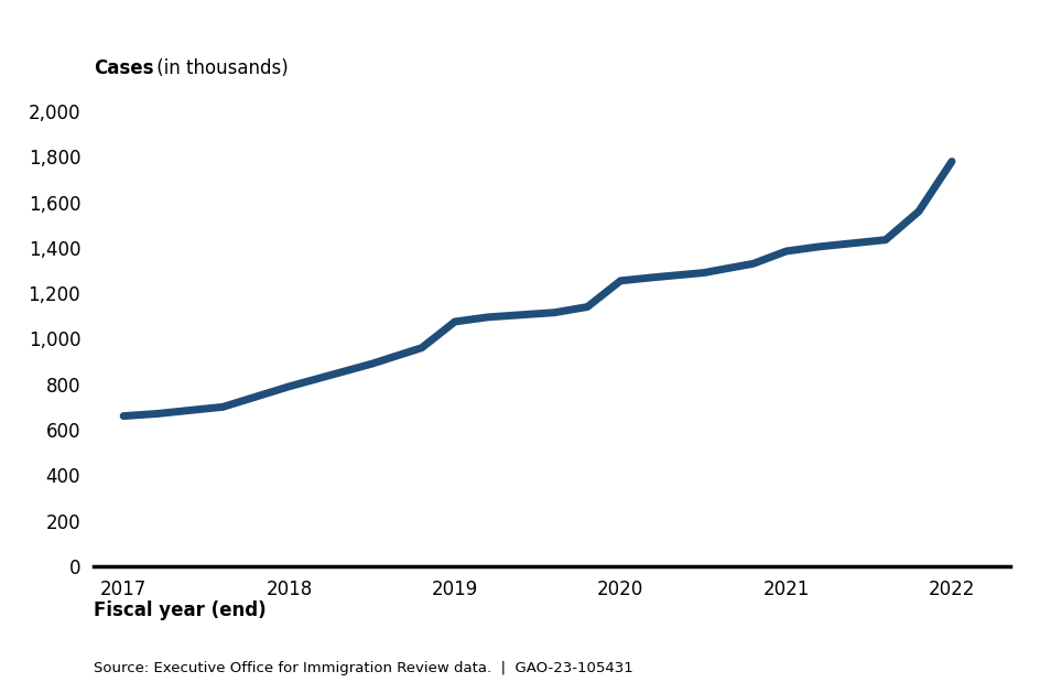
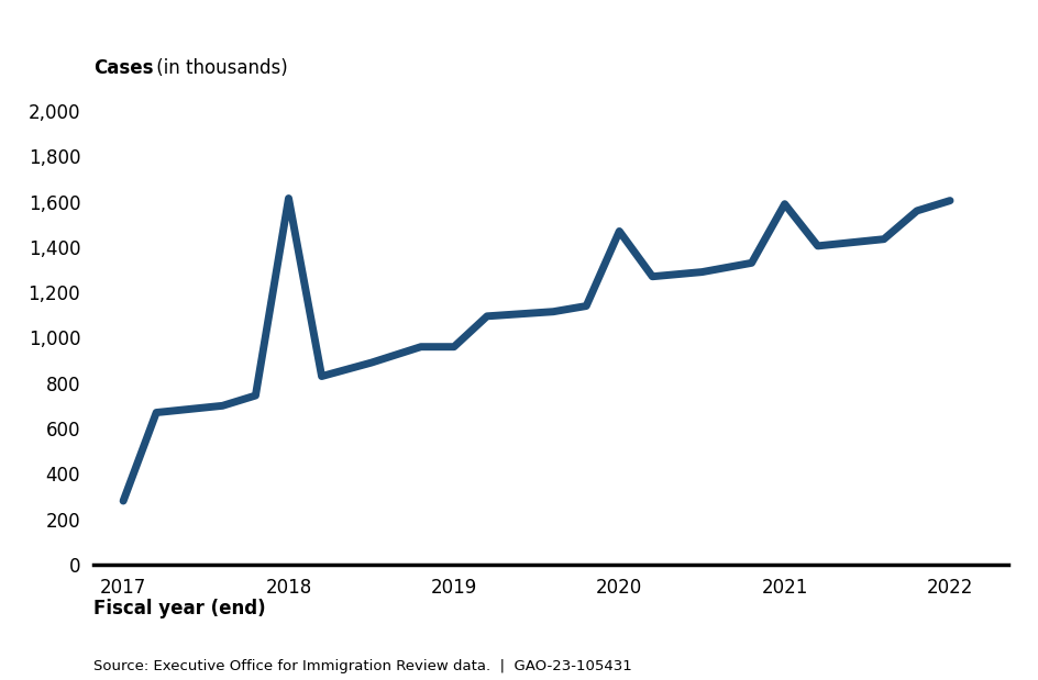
2017: 660 -> 280
2018: 790 -> 1,615
2019: 1,075 -> 960
2020: 1,255 -> 1,470
2021: 1,385 -> 1,590
2022: 1,780 -> 1,605
